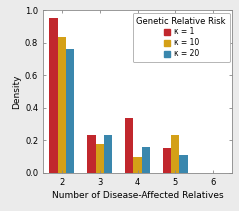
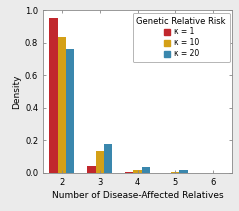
κ = 1/3: 0.23 -> 0.04
κ = 10/3: 0.18 -> 0.14
κ = 20/3: 0.23 -> 0.18
κ = 1/4: 0.34 -> 0.00
κ = 10/4: 0.10 -> 0.02
κ = 20/4: 0.16 -> 0.04
κ = 1/5: 0.15 -> 0.00
κ = 10/5: 0.23 -> 0.01
κ = 20/5: 0.11 -> 0.02
